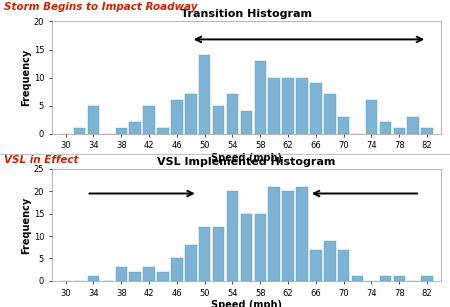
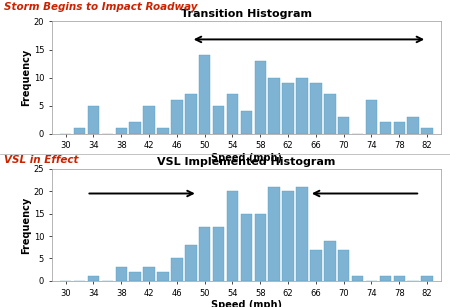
Transition Histogram/62: 10 -> 9
Transition Histogram/78: 1 -> 2
